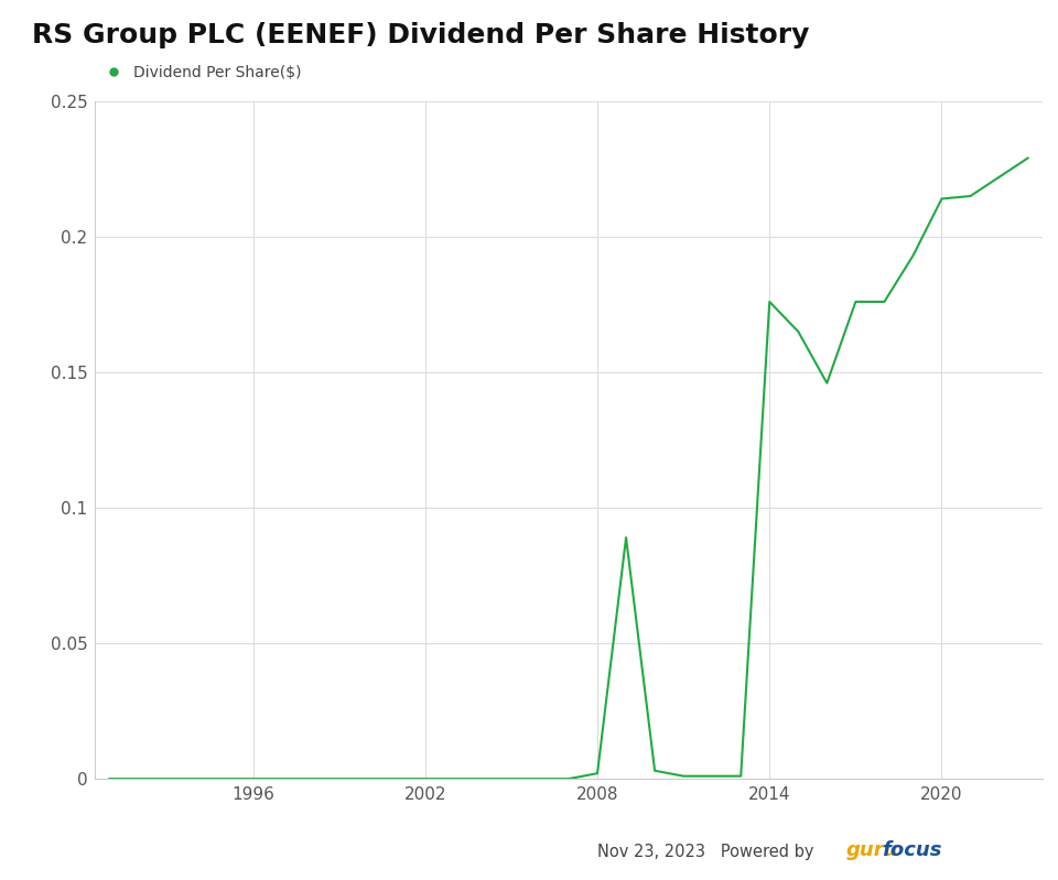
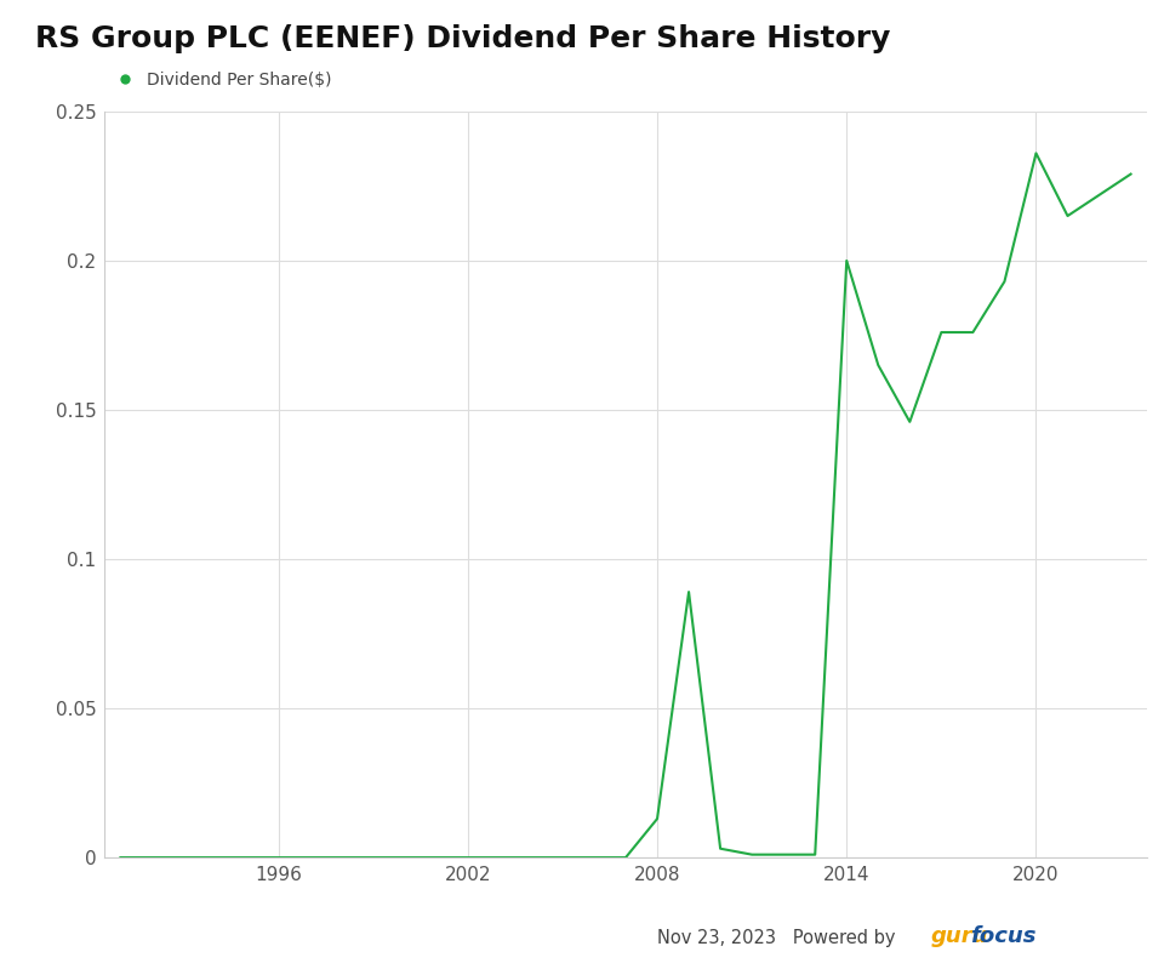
2008: 0.002 -> 0.013
2014: 0.176 -> 0.200
2020: 0.214 -> 0.236
